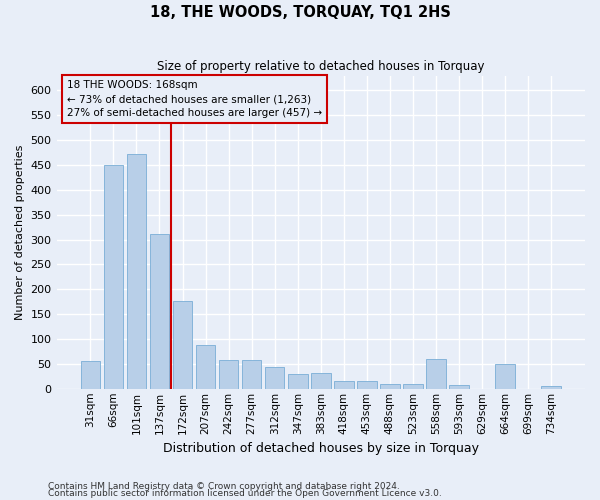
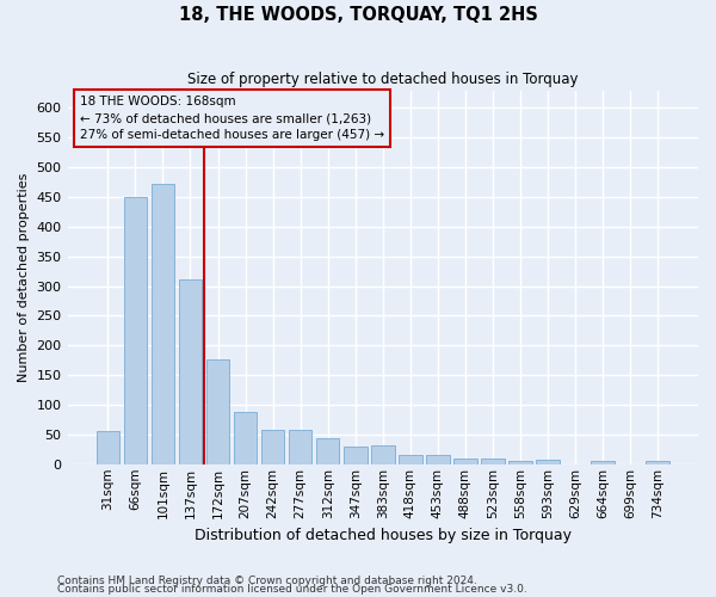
558sqm: 60 -> 6
664sqm: 50 -> 5
